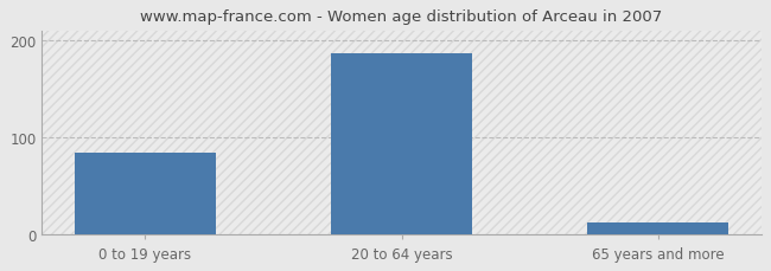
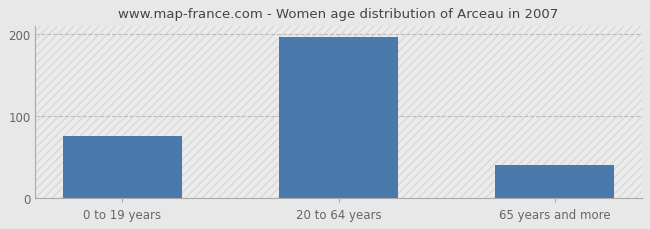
0 to 19 years: 84 -> 75
20 to 64 years: 186 -> 196
65 years and more: 12 -> 40
